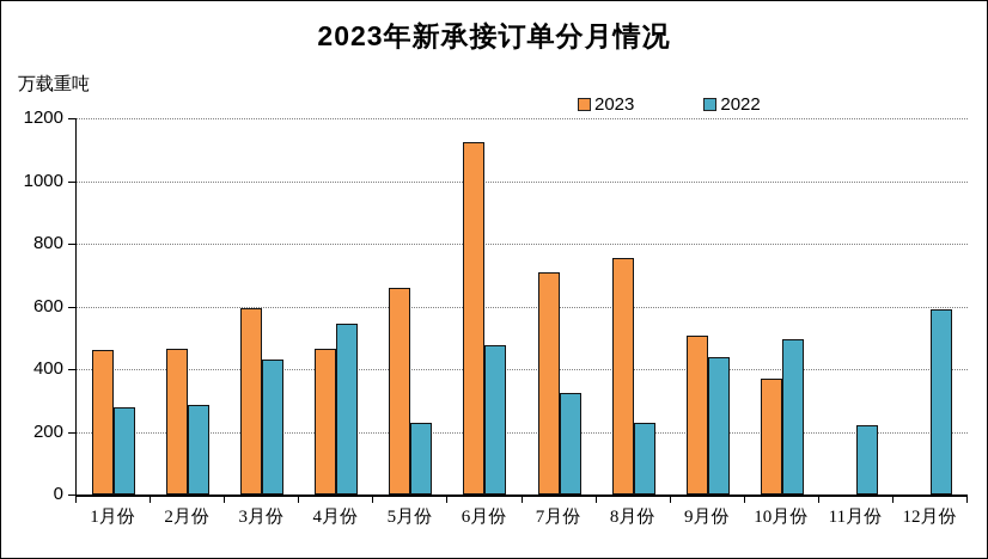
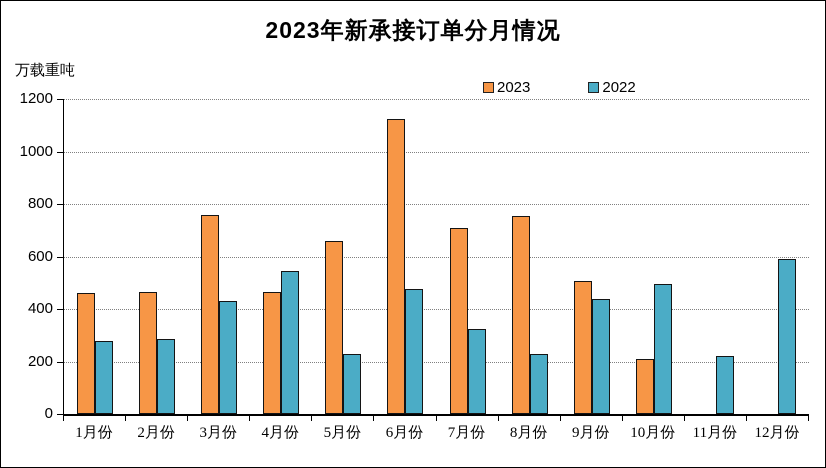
2023/3月份: 600 -> 760
2023/10月份: 370 -> 210
